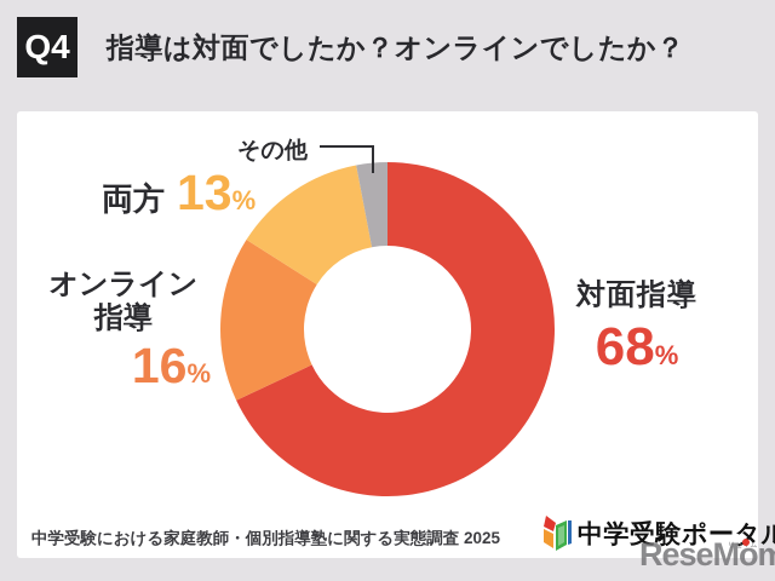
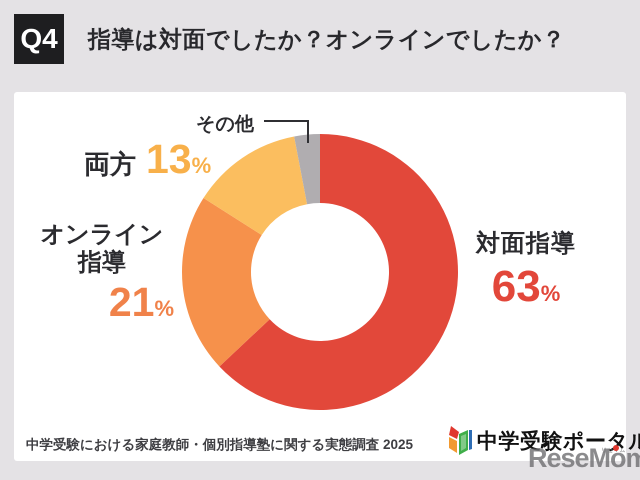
対面指導: 68 -> 63
オンライン指導: 16 -> 21
